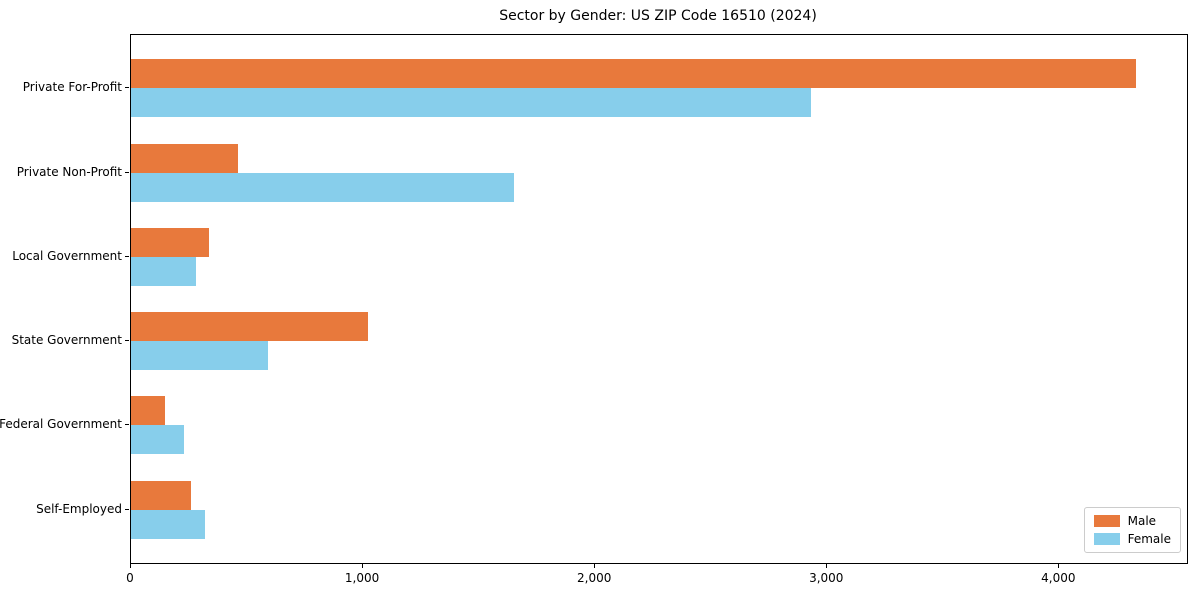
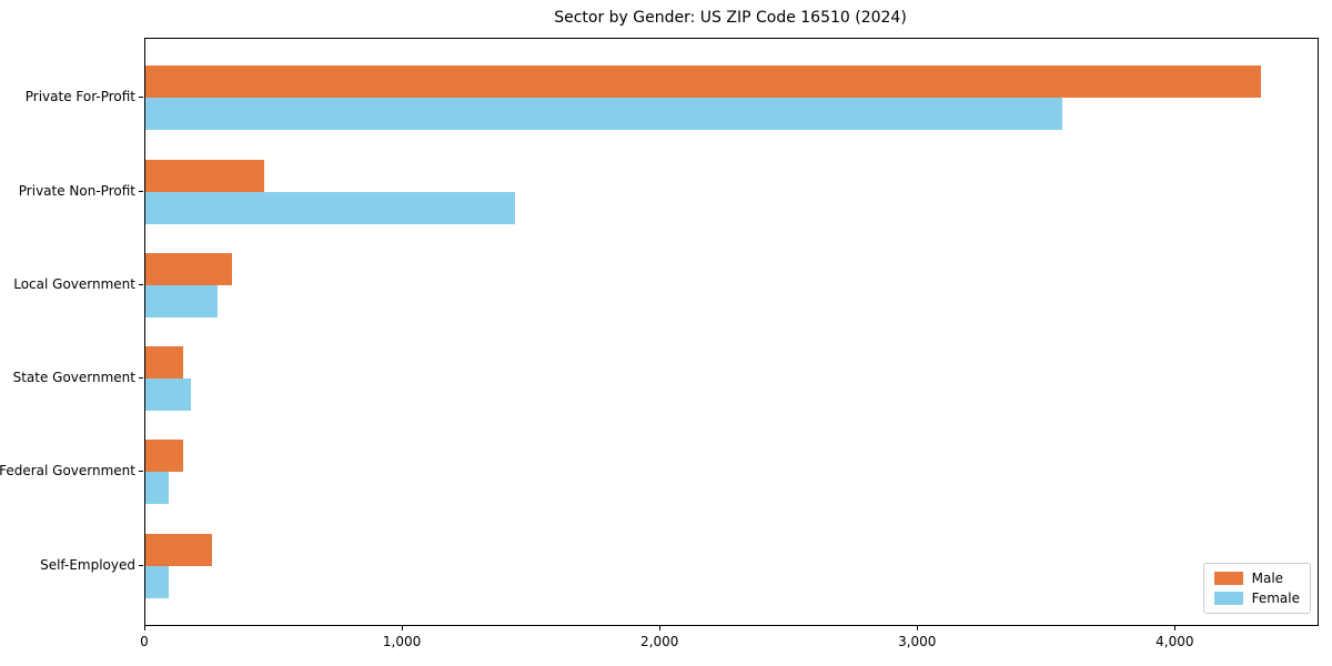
Female/Private For-Profit: 2930 -> 3560
Female/Private Non-Profit: 1650 -> 1440
Male/State Government: 1020 -> 150
Female/State Government: 590 -> 180
Female/Federal Government: 230 -> 90
Female/Self-Employed: 320 -> 90
